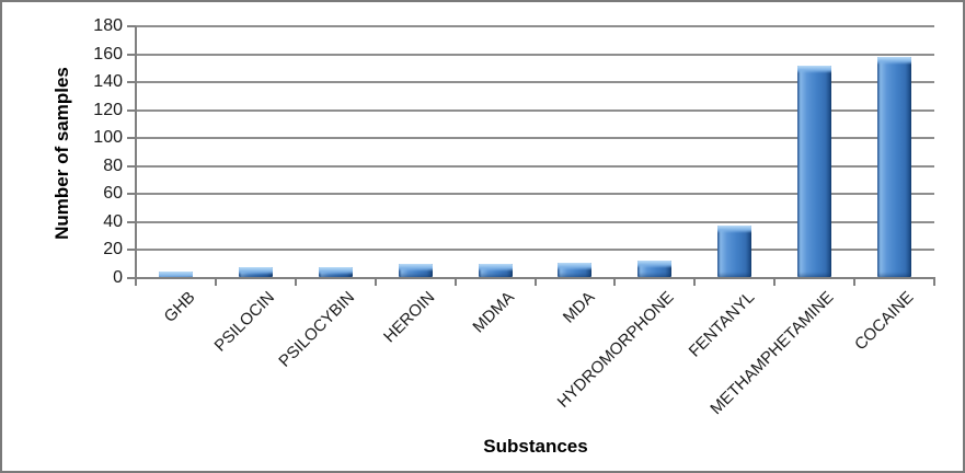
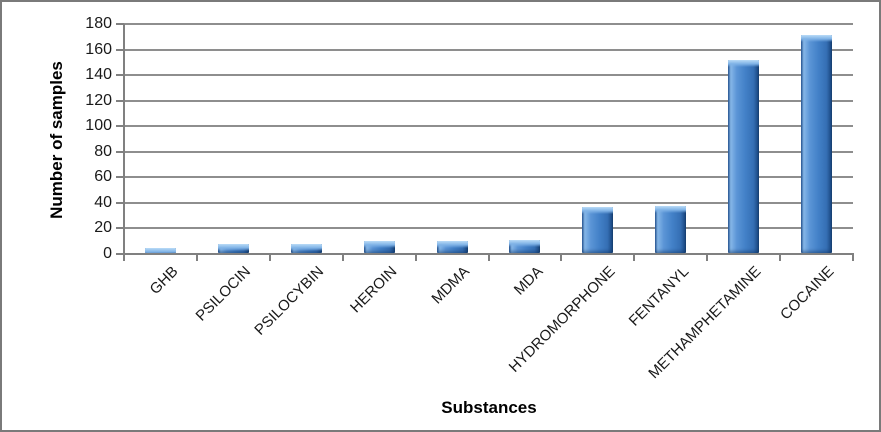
HYDROMORPHONE: 12 -> 36
COCAINE: 157 -> 171
